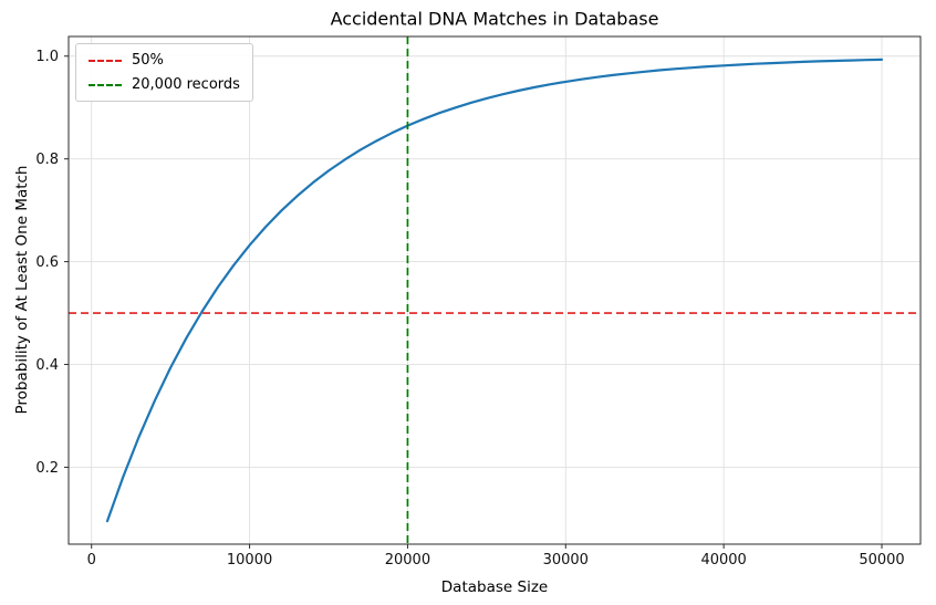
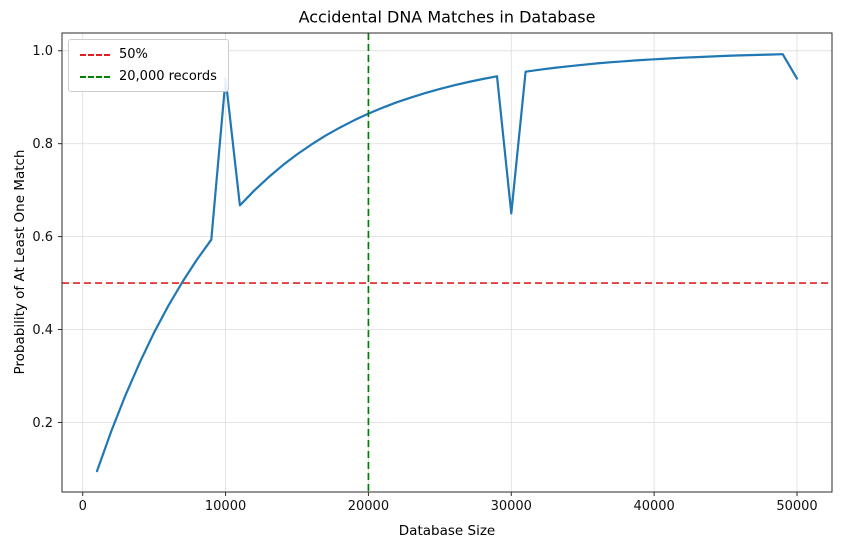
10000: 0.63 -> 0.94
30000: 0.95 -> 0.65
50000: 0.99 -> 0.94
